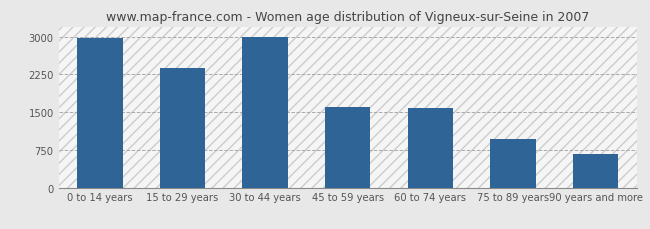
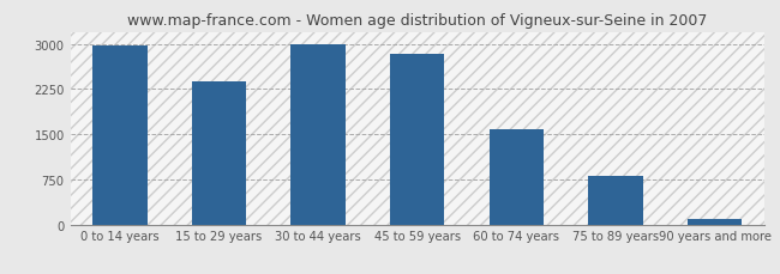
45 to 59 years: 1600 -> 2820
75 to 89 years: 960 -> 800
90 years and more: 660 -> 100
